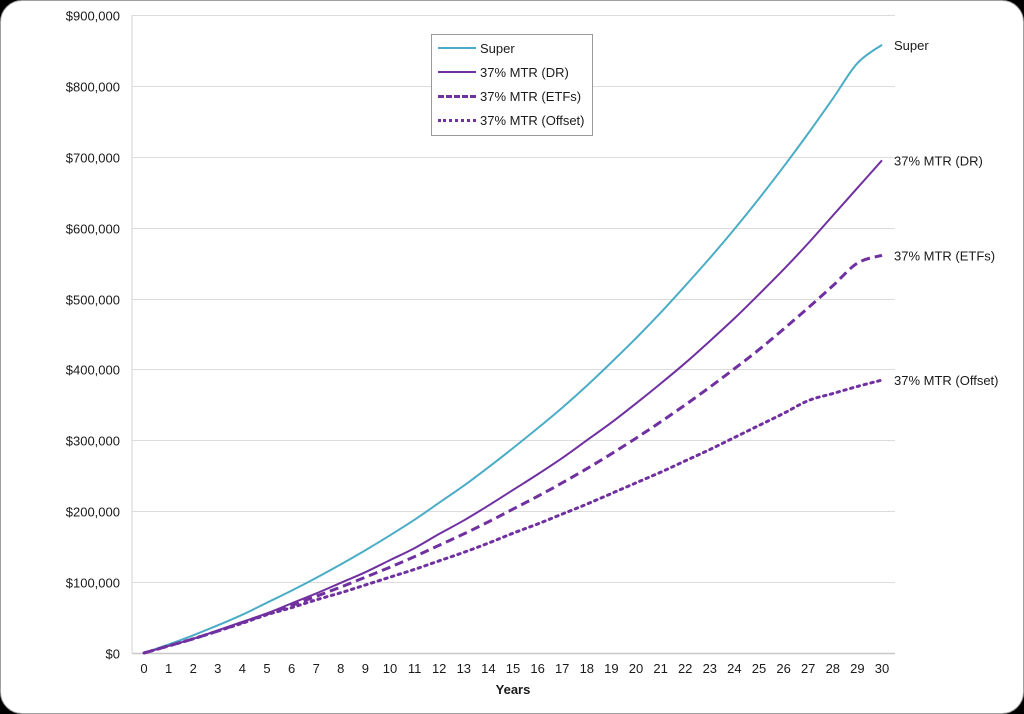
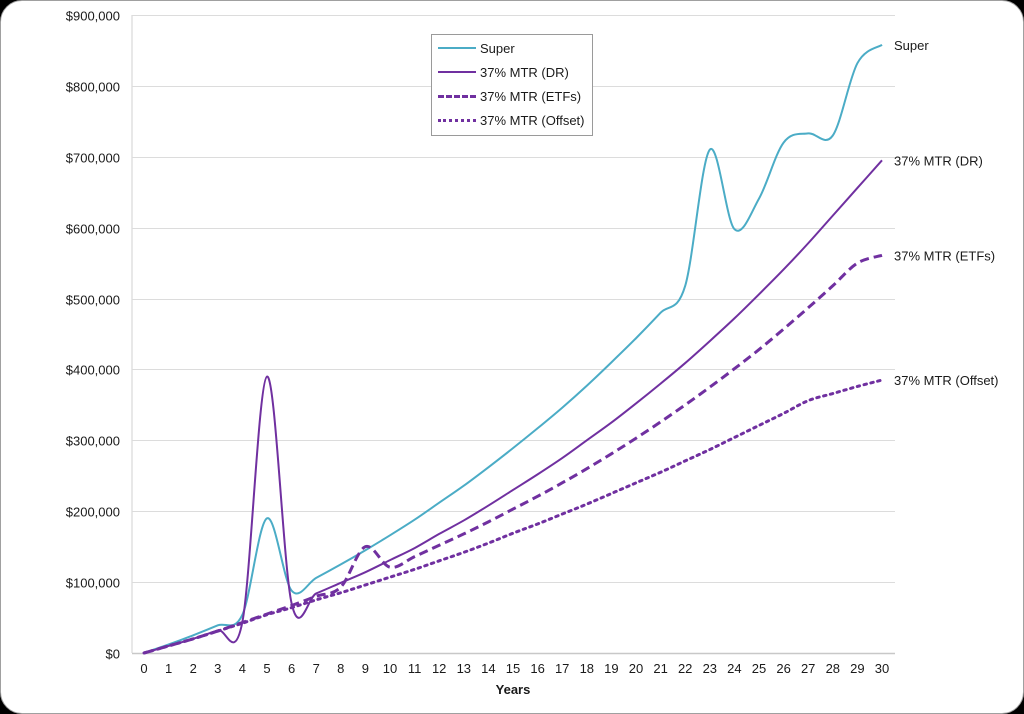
Super/5: $70000 -> $190000
37% MTR (DR)/5: $60000 -> $390000
37% MTR (ETFs)/9: $110000 -> $150000
Super/23: $560000 -> $710000
Super/26: $690000 -> $720000
Super/28: $780000 -> $730000
